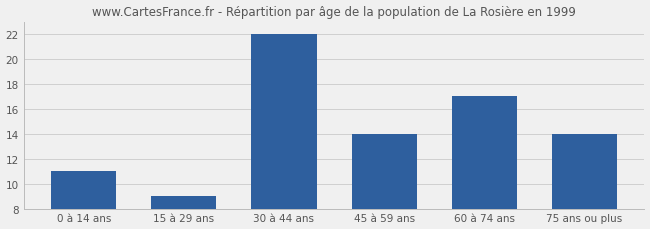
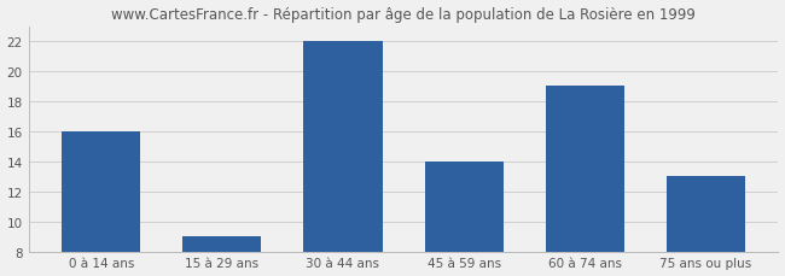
0 à 14 ans: 11 -> 16
60 à 74 ans: 17 -> 19
75 ans ou plus: 14 -> 13
